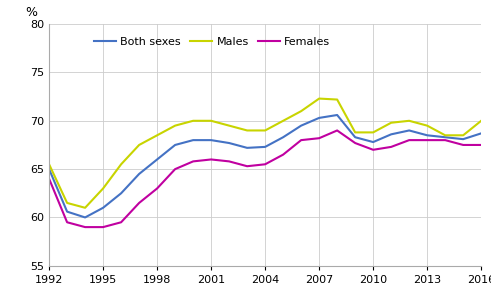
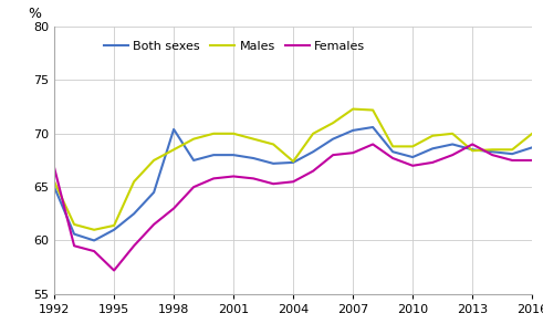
Females/1992: 64.0 -> 66.8
Males/1995: 63.0 -> 61.4
Females/1995: 59.0 -> 57.2
Both sexes/1998: 66.0 -> 70.4
Males/2004: 69.0 -> 67.4
Males/2013: 69.5 -> 68.4
Females/2013: 68.0 -> 69.0
